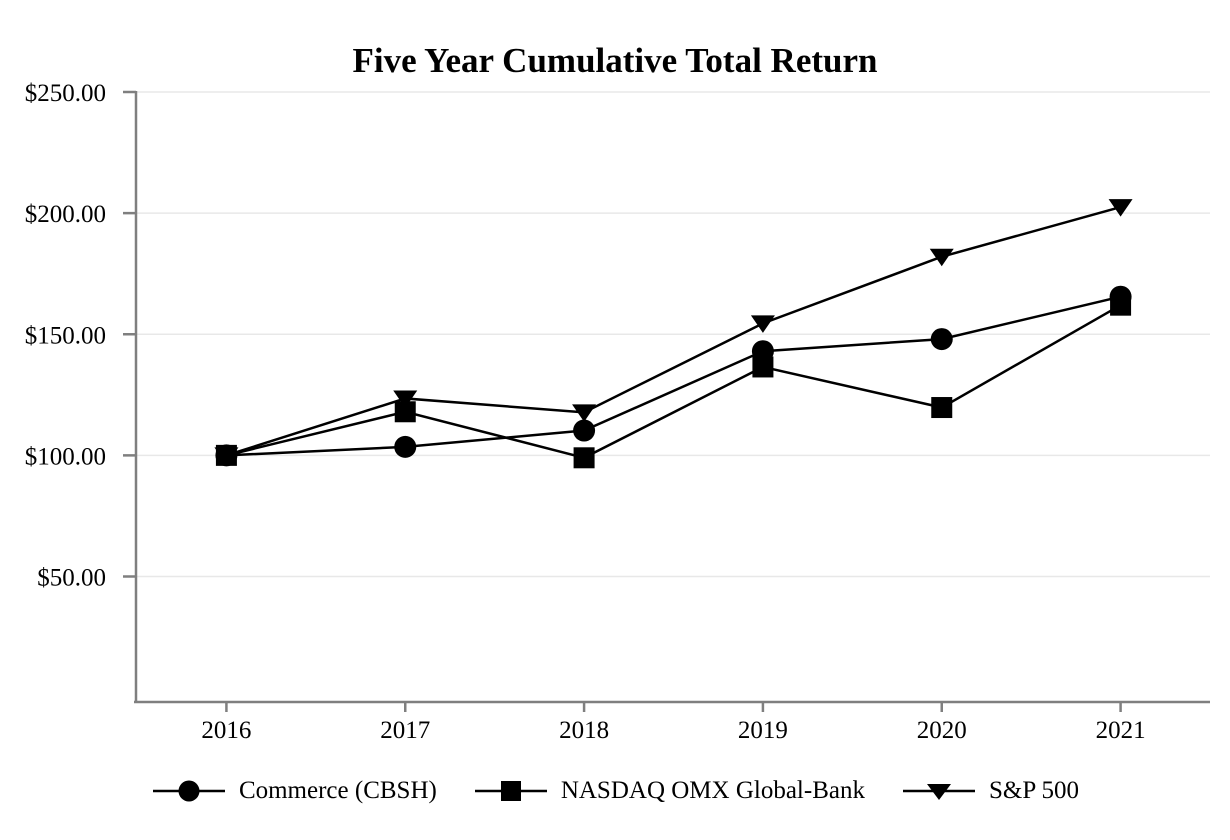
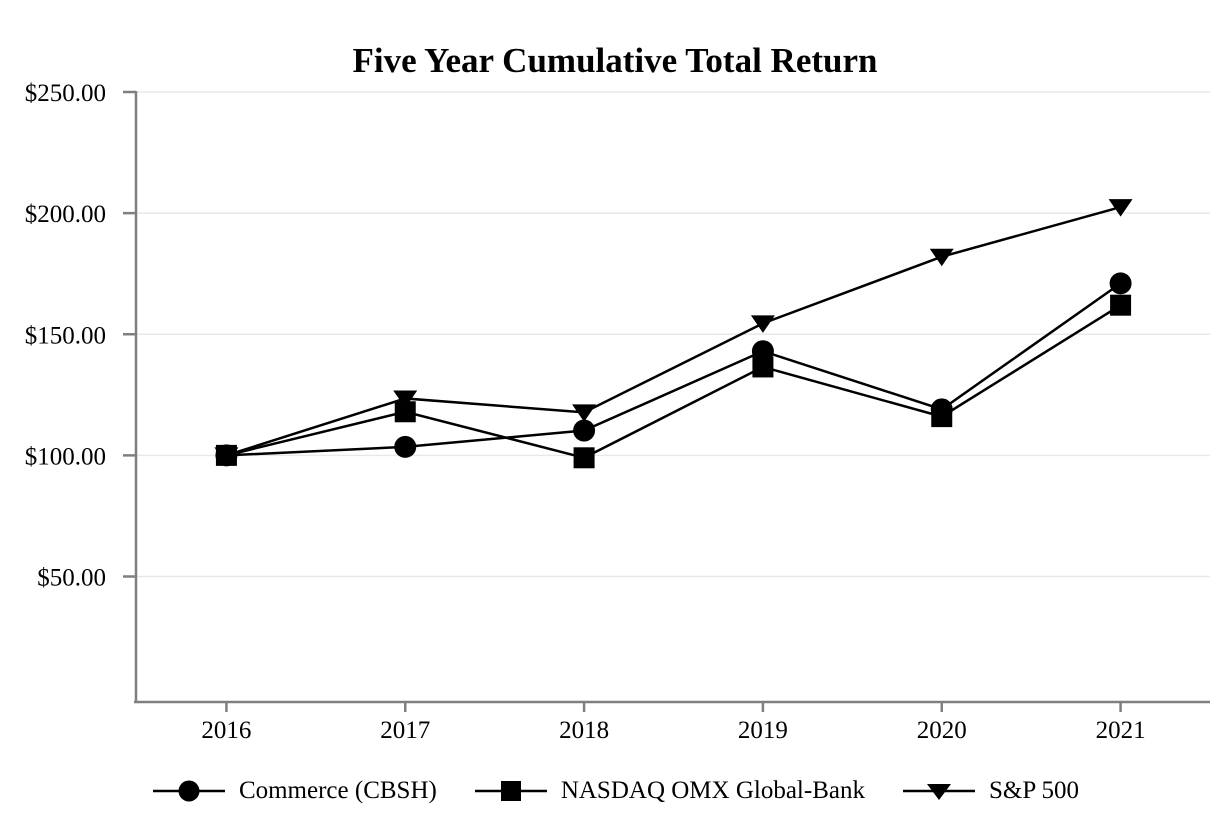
Commerce (CBSH)/2020: $148 -> $119
NASDAQ OMX Global-Bank/2020: $120 -> $116
Commerce (CBSH)/2021: $166 -> $171
